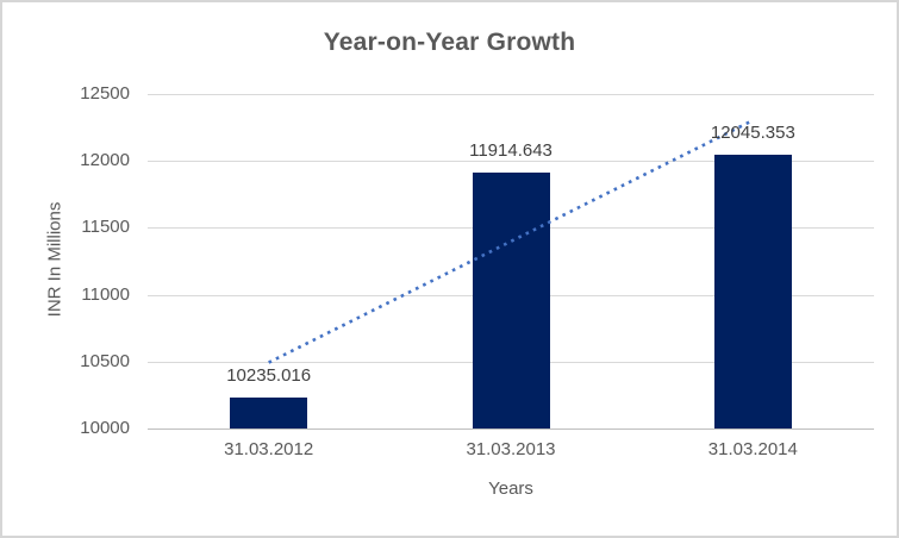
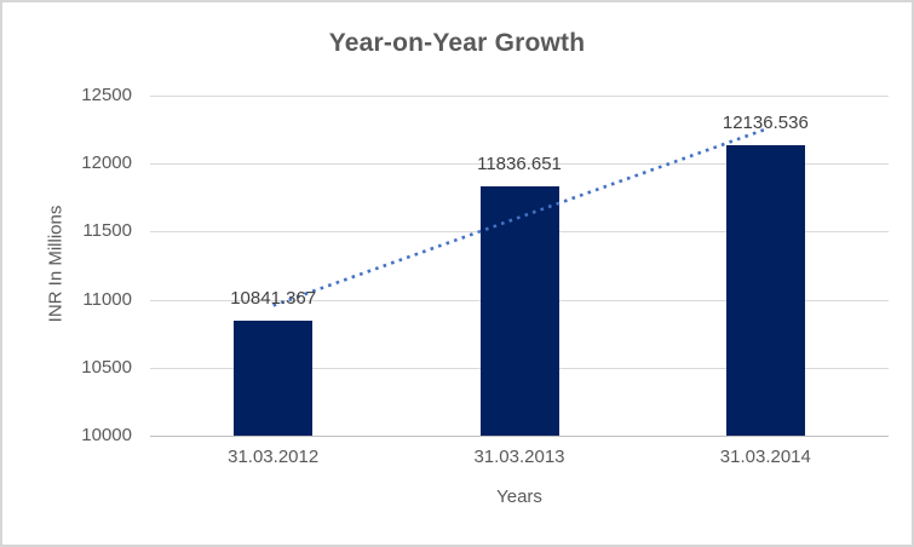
31.03.2012: 10235.016 -> 10841.367
31.03.2013: 11914.643 -> 11836.651
31.03.2014: 12045.353 -> 12136.536
